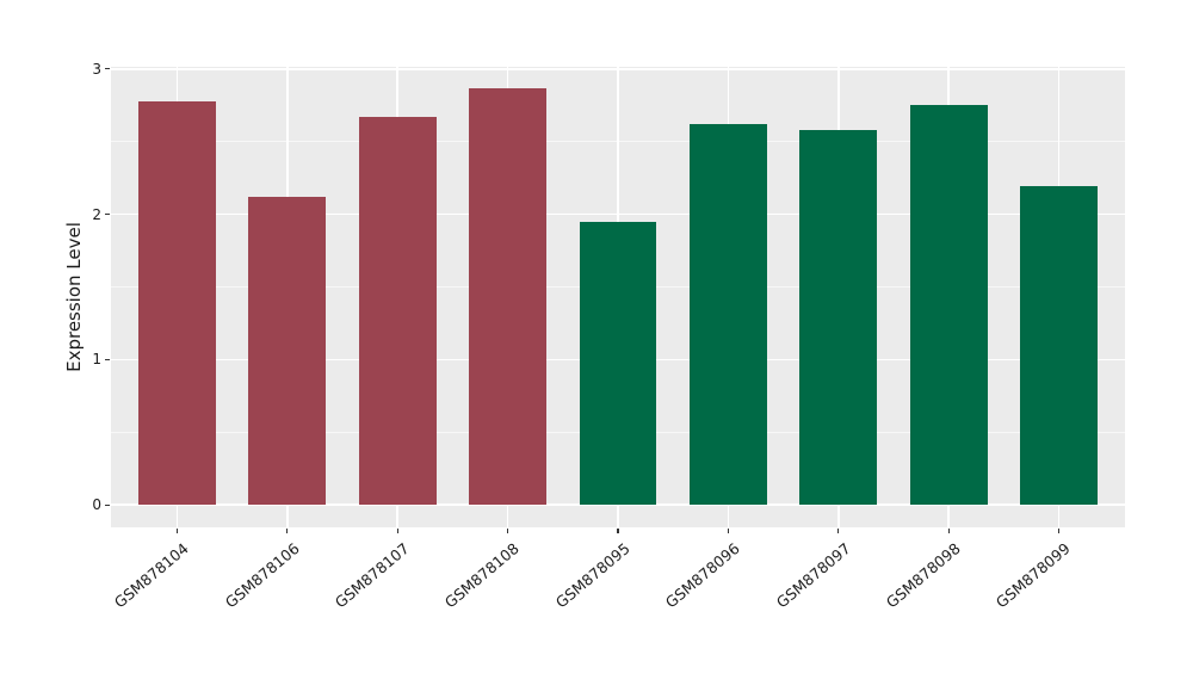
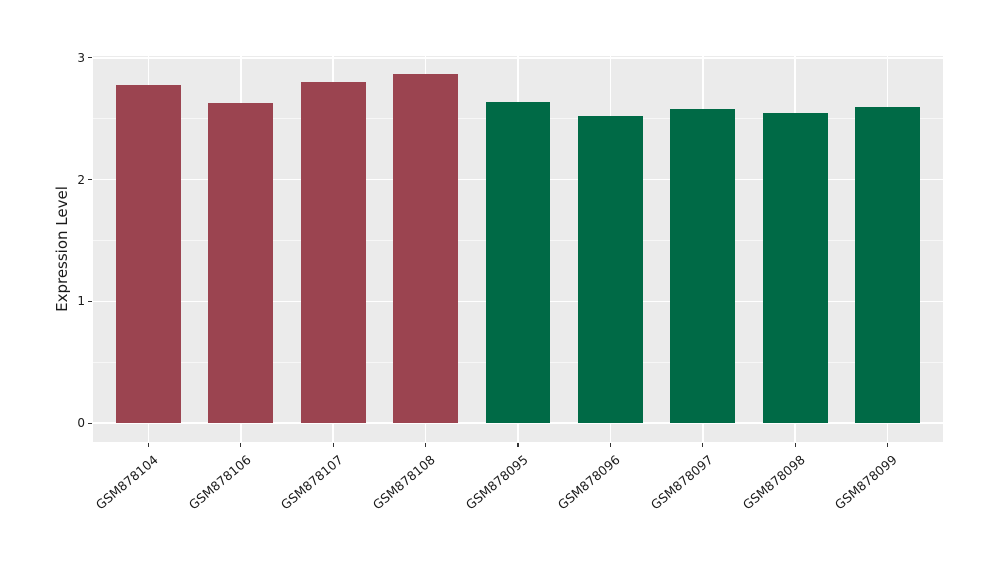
GSM878106: 2.12 -> 2.63
GSM878107: 2.67 -> 2.80
GSM878095: 1.95 -> 2.64
GSM878096: 2.62 -> 2.52
GSM878098: 2.75 -> 2.55
GSM878099: 2.19 -> 2.60
